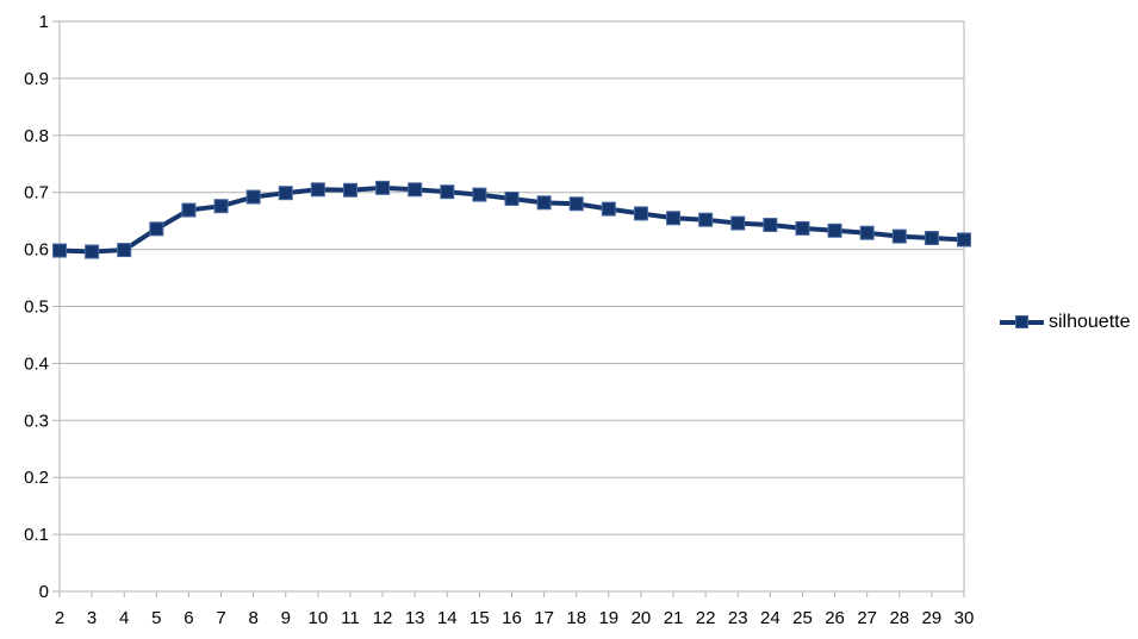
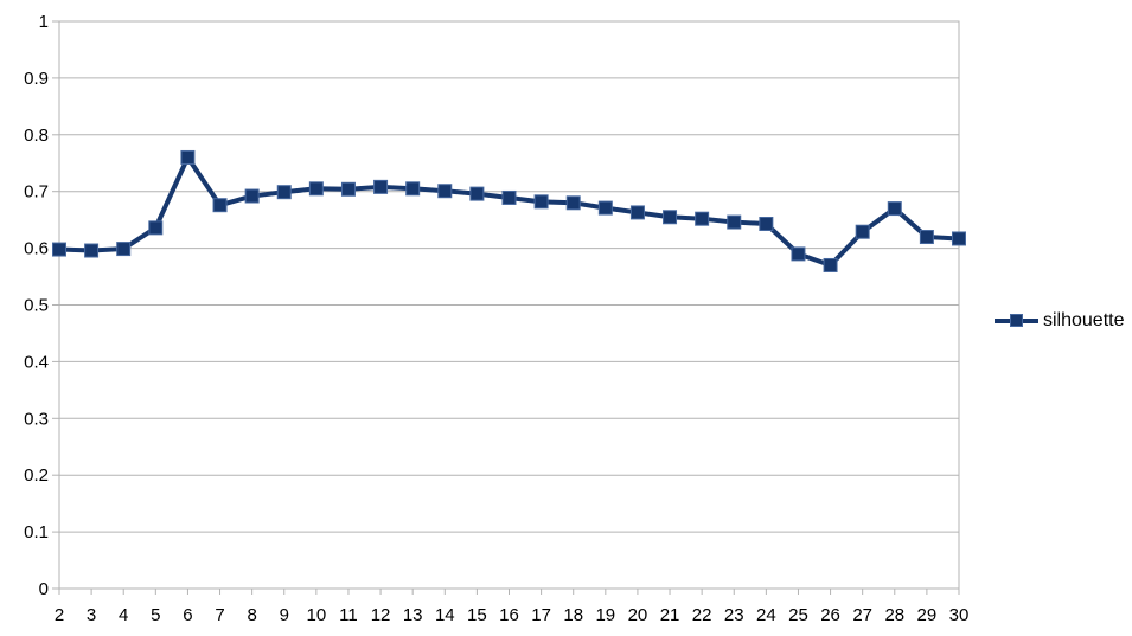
6: 0.67 -> 0.76
25: 0.64 -> 0.59
26: 0.63 -> 0.57
28: 0.62 -> 0.67
